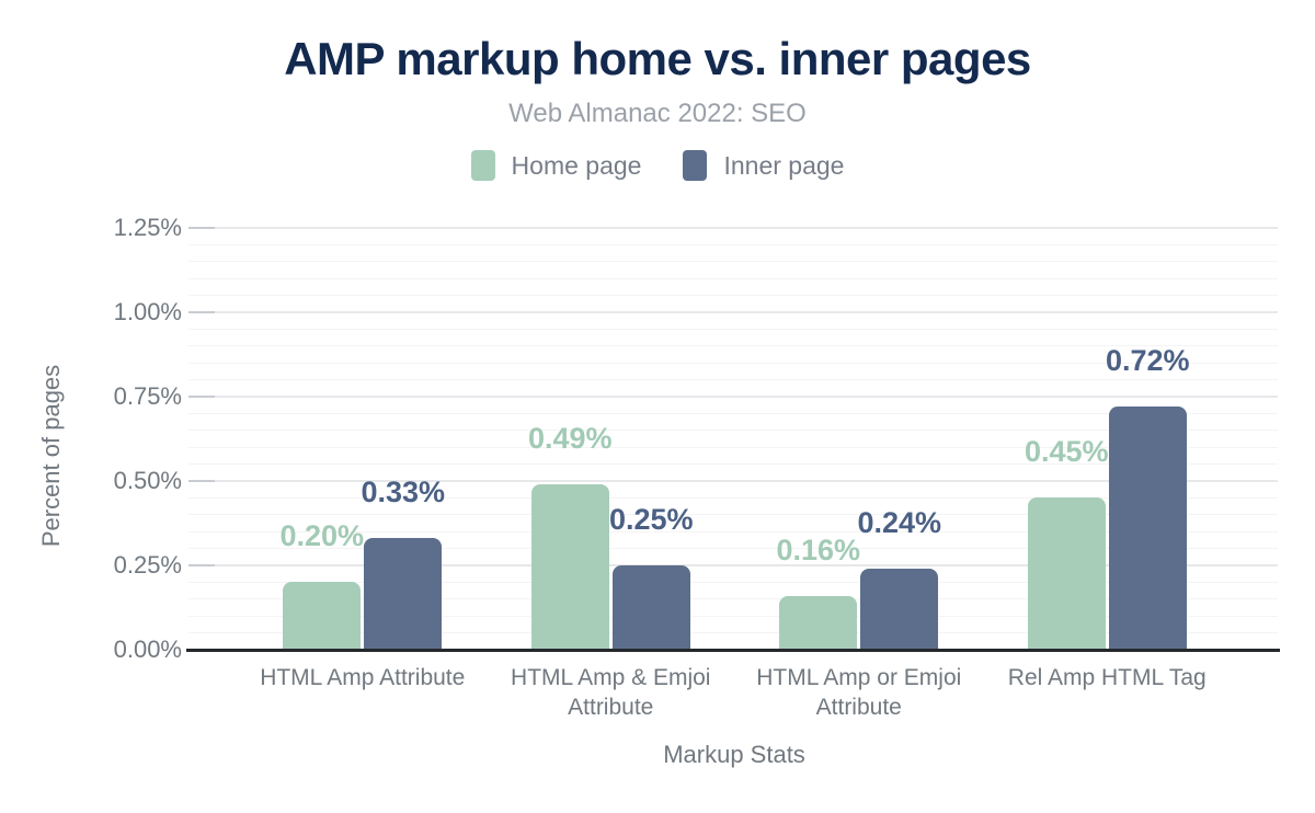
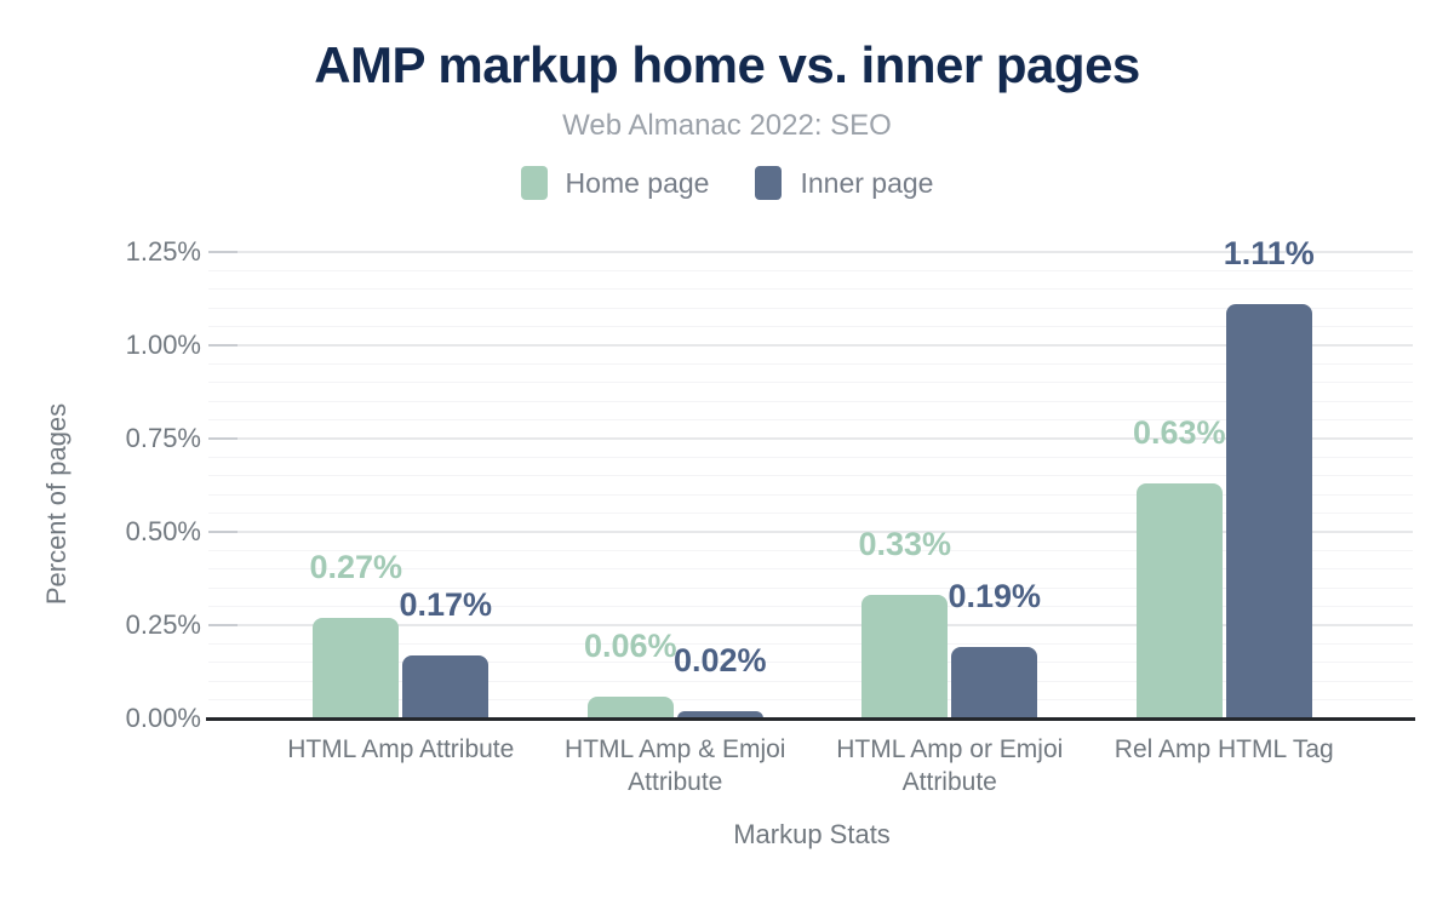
Home page/HTML Amp Attribute: 0.20% -> 0.27%
Inner page/HTML Amp Attribute: 0.33% -> 0.17%
Home page/HTML Amp & Emjoi Attribute: 0.49% -> 0.06%
Inner page/HTML Amp & Emjoi Attribute: 0.25% -> 0.02%
Home page/HTML Amp or Emjoi Attribute: 0.16% -> 0.33%
Inner page/HTML Amp or Emjoi Attribute: 0.24% -> 0.19%
Home page/Rel Amp HTML Tag: 0.45% -> 0.63%
Inner page/Rel Amp HTML Tag: 0.72% -> 1.11%
